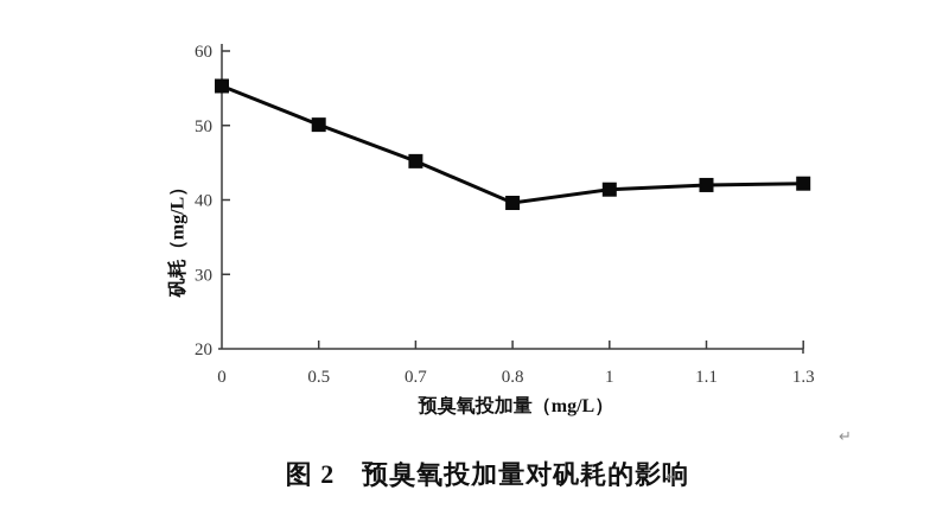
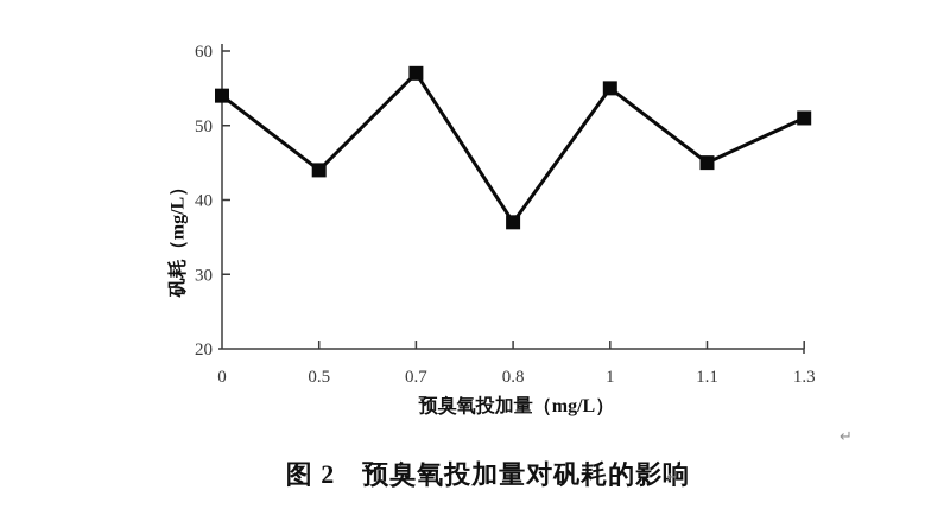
0: 55 -> 54
0.5: 50 -> 44
0.7: 45 -> 57
0.8: 40 -> 37
1: 41 -> 55
1.1: 42 -> 45
1.3: 42 -> 51
